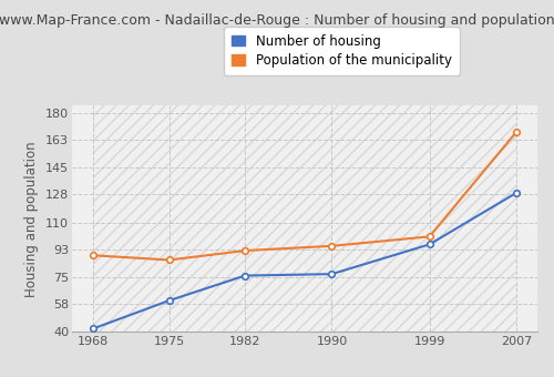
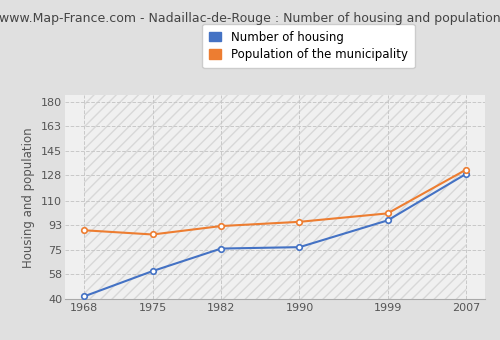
Population of the municipality/2007: 168 -> 132
